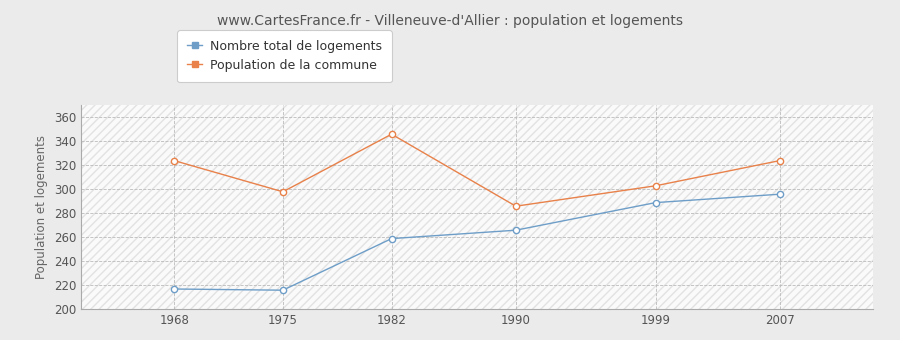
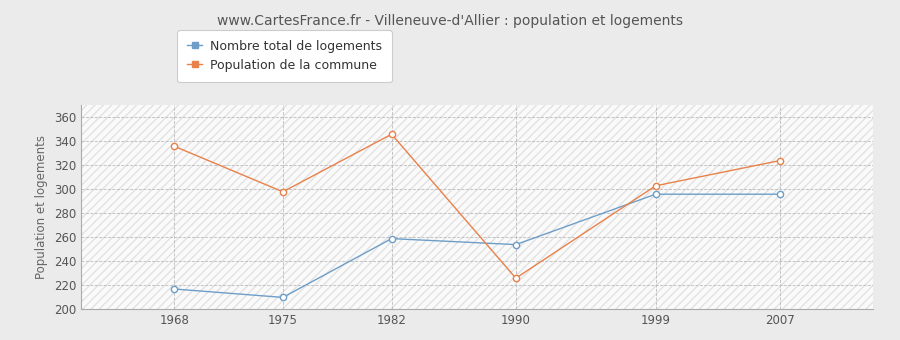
Population de la commune/1968: 324 -> 336
Nombre total de logements/1975: 216 -> 210
Nombre total de logements/1990: 266 -> 254
Population de la commune/1990: 286 -> 226
Nombre total de logements/1999: 289 -> 296
